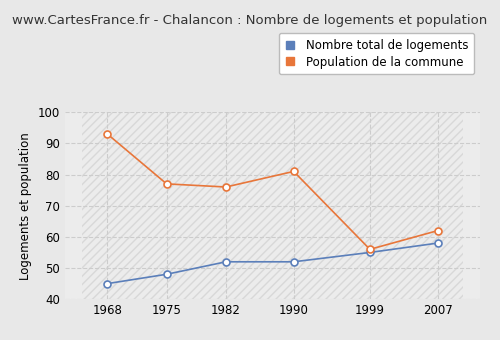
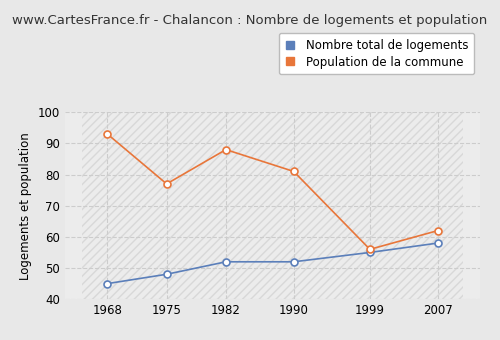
Population de la commune/1982: 76 -> 88
